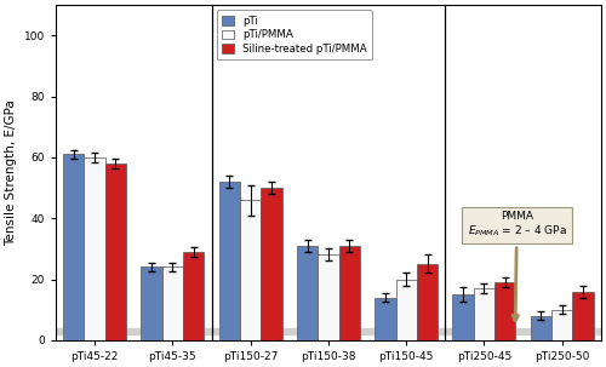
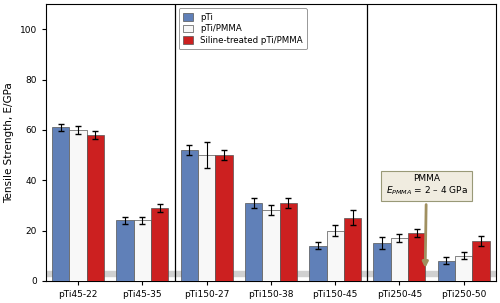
pTi/PMMA/pTi150-27: 46 -> 50
